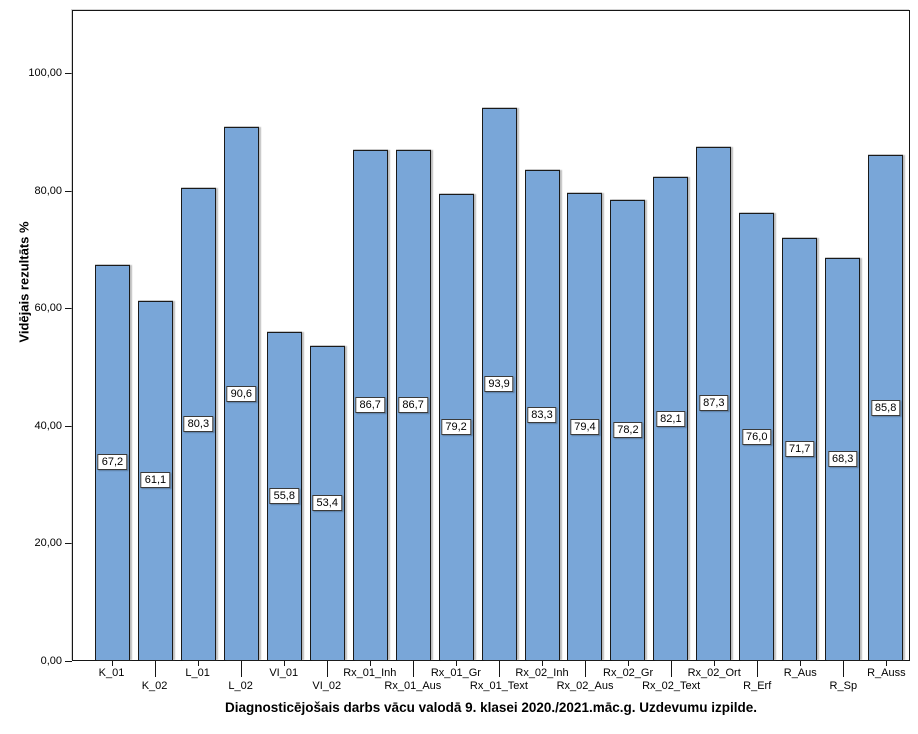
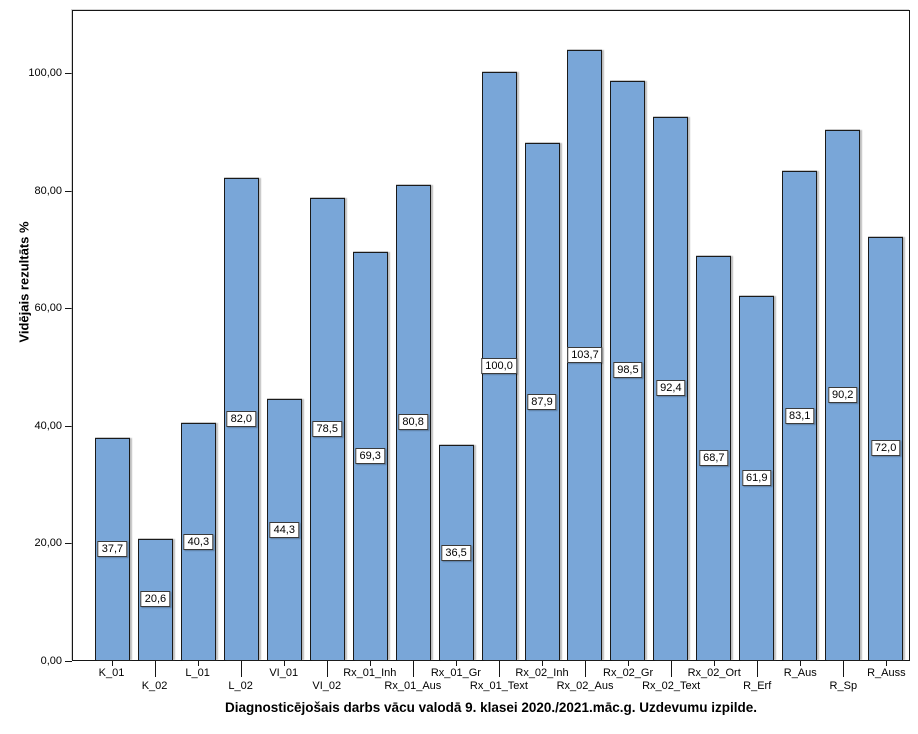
K_01: 67,2 -> 37,7
K_02: 61,1 -> 20,6
L_01: 80,3 -> 40,3
L_02: 90,6 -> 82,0
VI_01: 55,8 -> 44,3
VI_02: 53,4 -> 78,5
Rx_01_Inh: 86,7 -> 69,3
Rx_01_Aus: 86,7 -> 80,8
Rx_01_Gr: 79,2 -> 36,5
Rx_01_Text: 93,9 -> 100,0
Rx_02_Inh: 83,3 -> 87,9
Rx_02_Aus: 79,4 -> 103,7
Rx_02_Gr: 78,2 -> 98,5
Rx_02_Text: 82,1 -> 92,4
Rx_02_Ort: 87,3 -> 68,7
R_Erf: 76,0 -> 61,9
R_Aus: 71,7 -> 83,1
R_Sp: 68,3 -> 90,2
R_Auss: 85,8 -> 72,0
